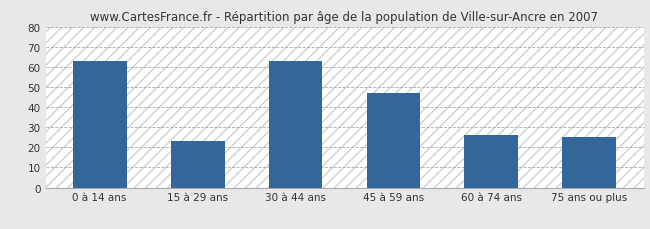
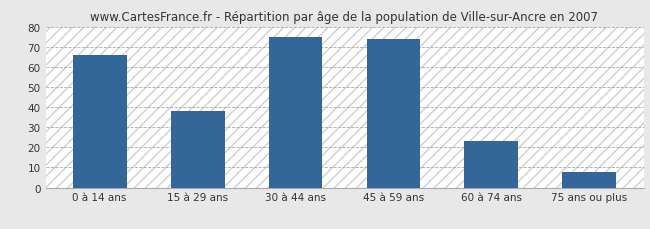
0 à 14 ans: 63 -> 66
15 à 29 ans: 23 -> 38
30 à 44 ans: 63 -> 75
45 à 59 ans: 47 -> 74
60 à 74 ans: 26 -> 23
75 ans ou plus: 25 -> 8
